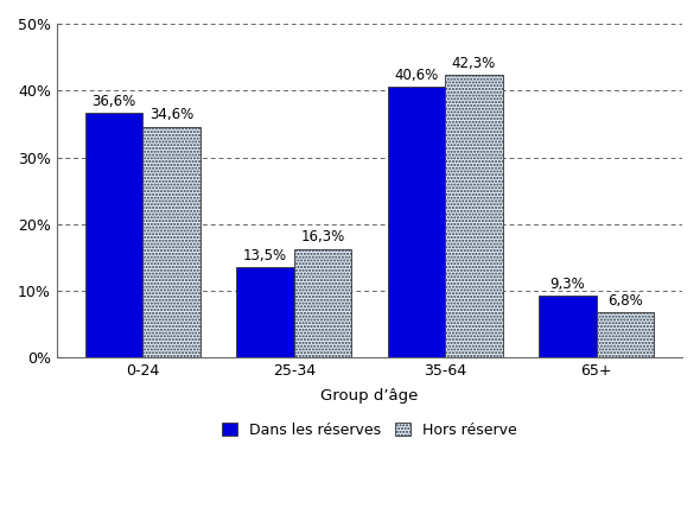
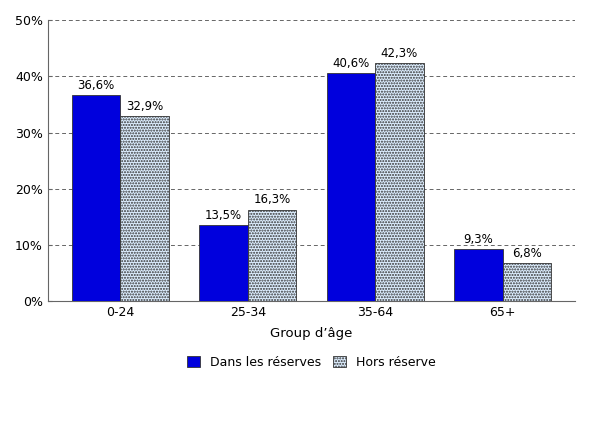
Hors réserve/0-24: 34,6% -> 32,9%
